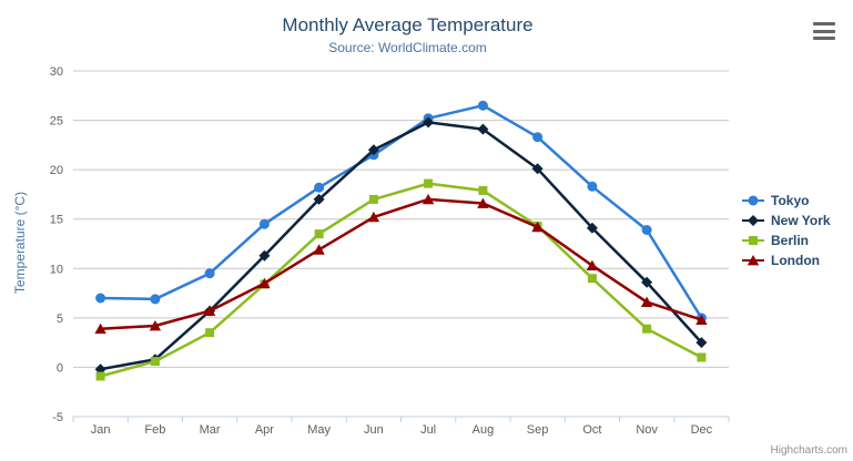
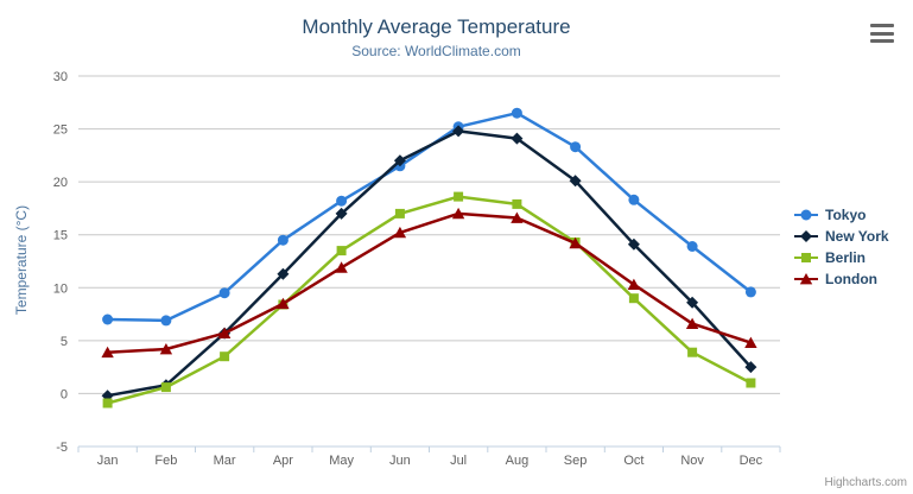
Tokyo/Dec: 5 -> 10
